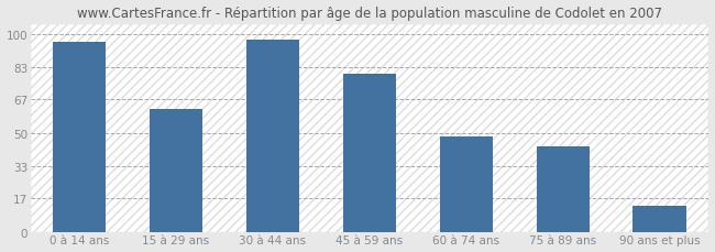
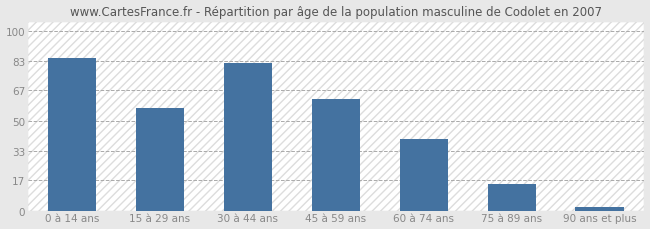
0 à 14 ans: 96 -> 85
15 à 29 ans: 62 -> 57
30 à 44 ans: 97 -> 82
45 à 59 ans: 80 -> 62
60 à 74 ans: 48 -> 40
75 à 89 ans: 43 -> 15
90 ans et plus: 13 -> 2
